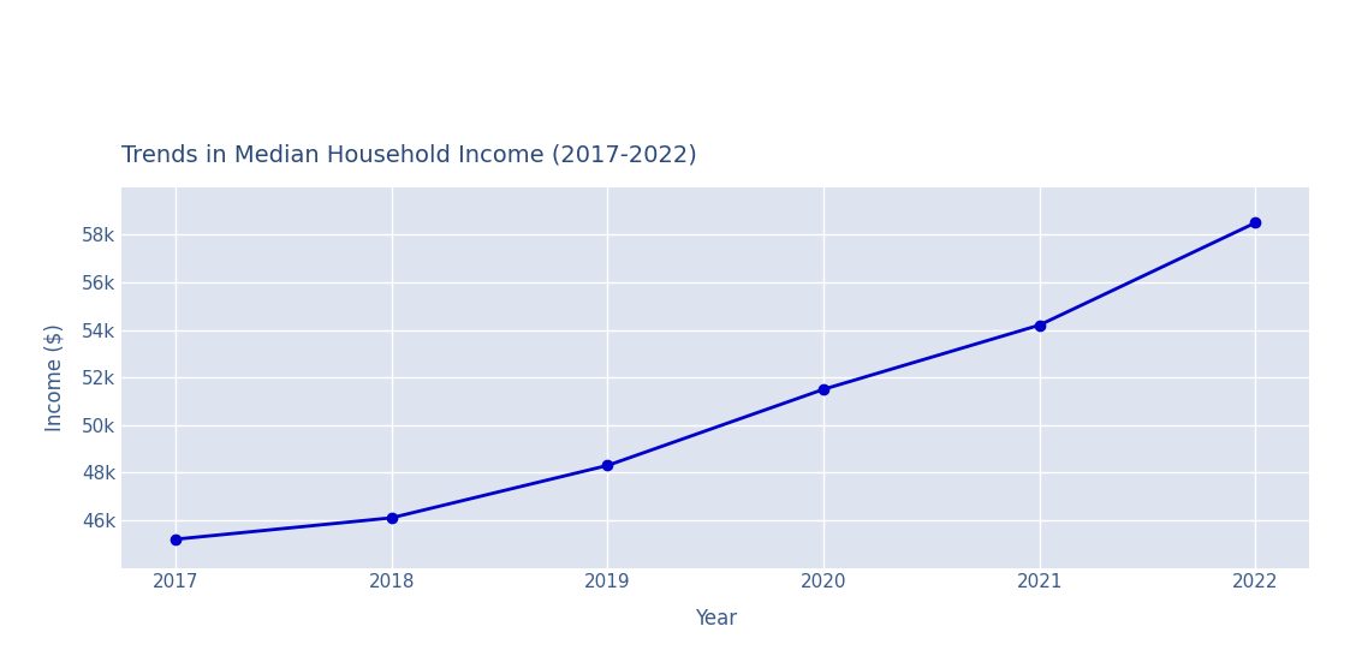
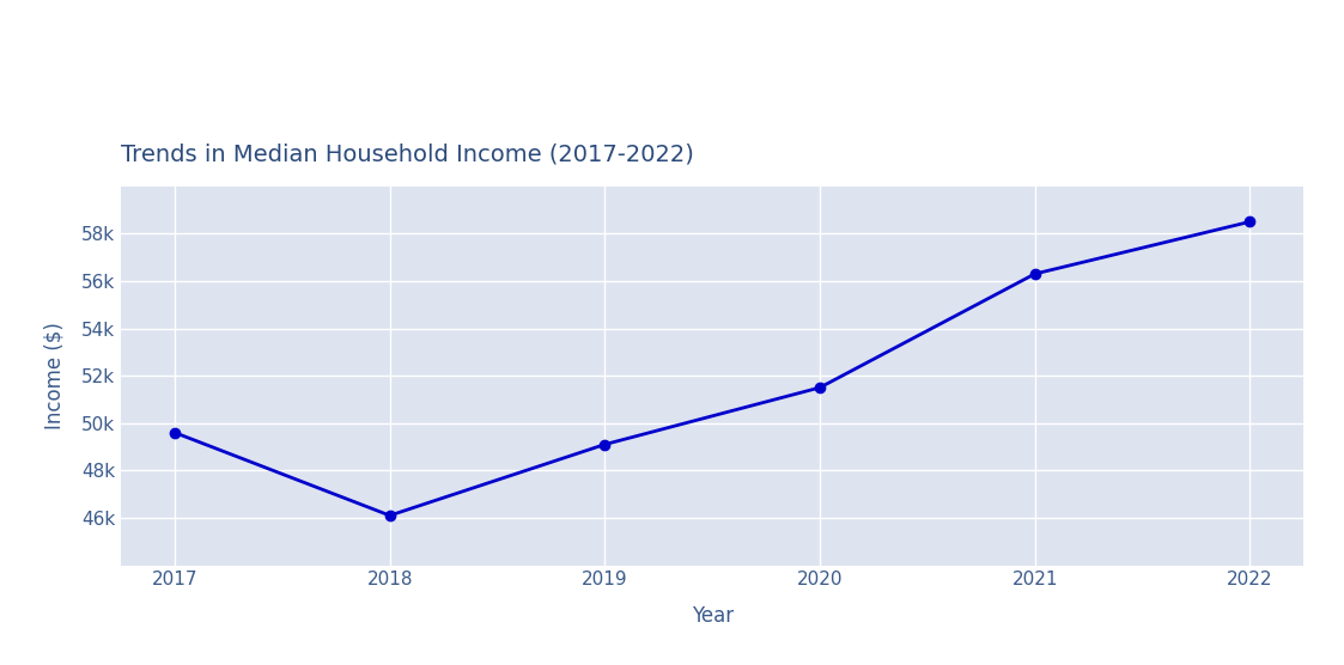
2017: 45.2k -> 49.6k
2019: 48.3k -> 49.1k
2021: 54.2k -> 56.3k
